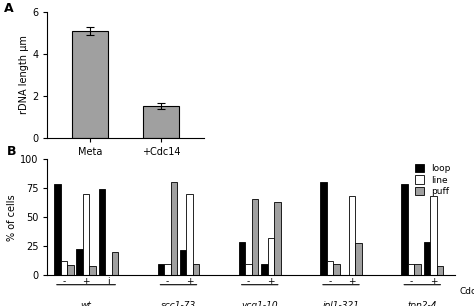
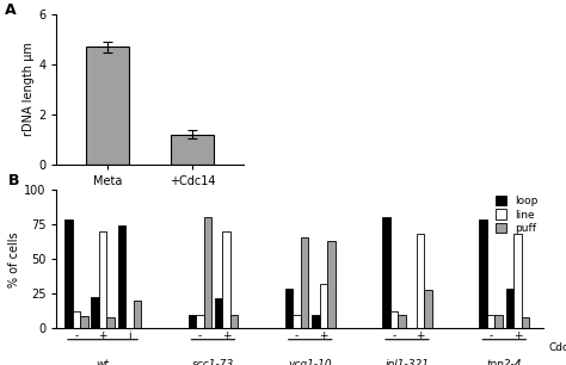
Meta: 5.1 -> 4.7
+Cdc14: 1.5 -> 1.2
